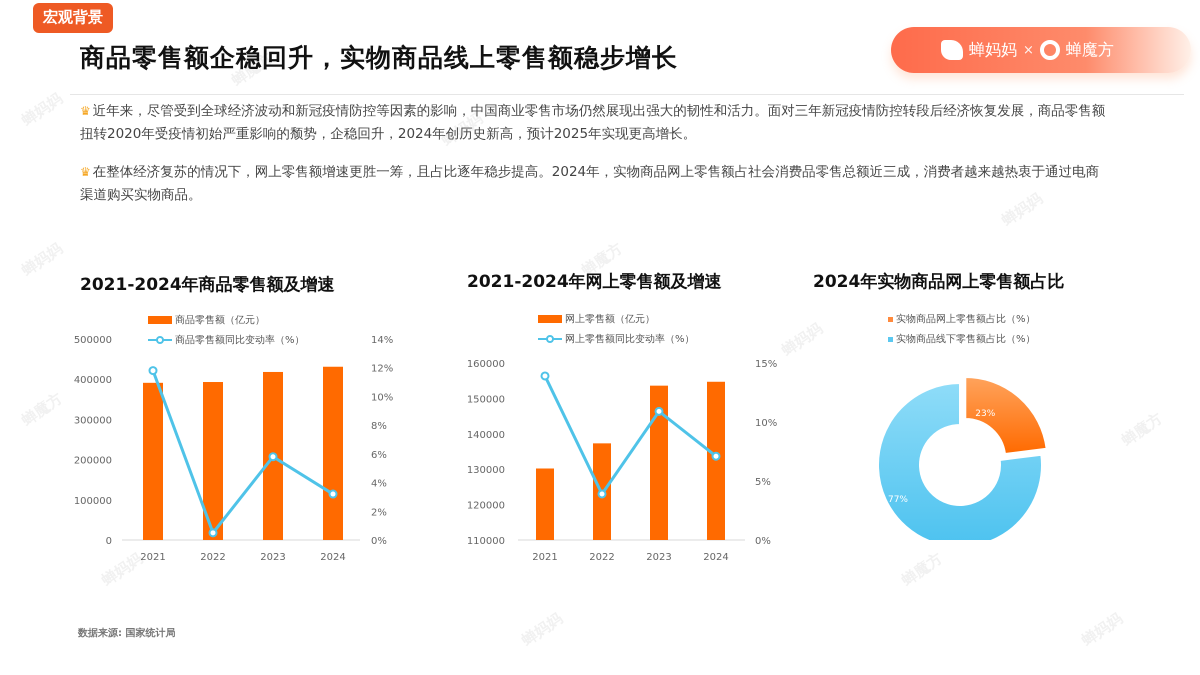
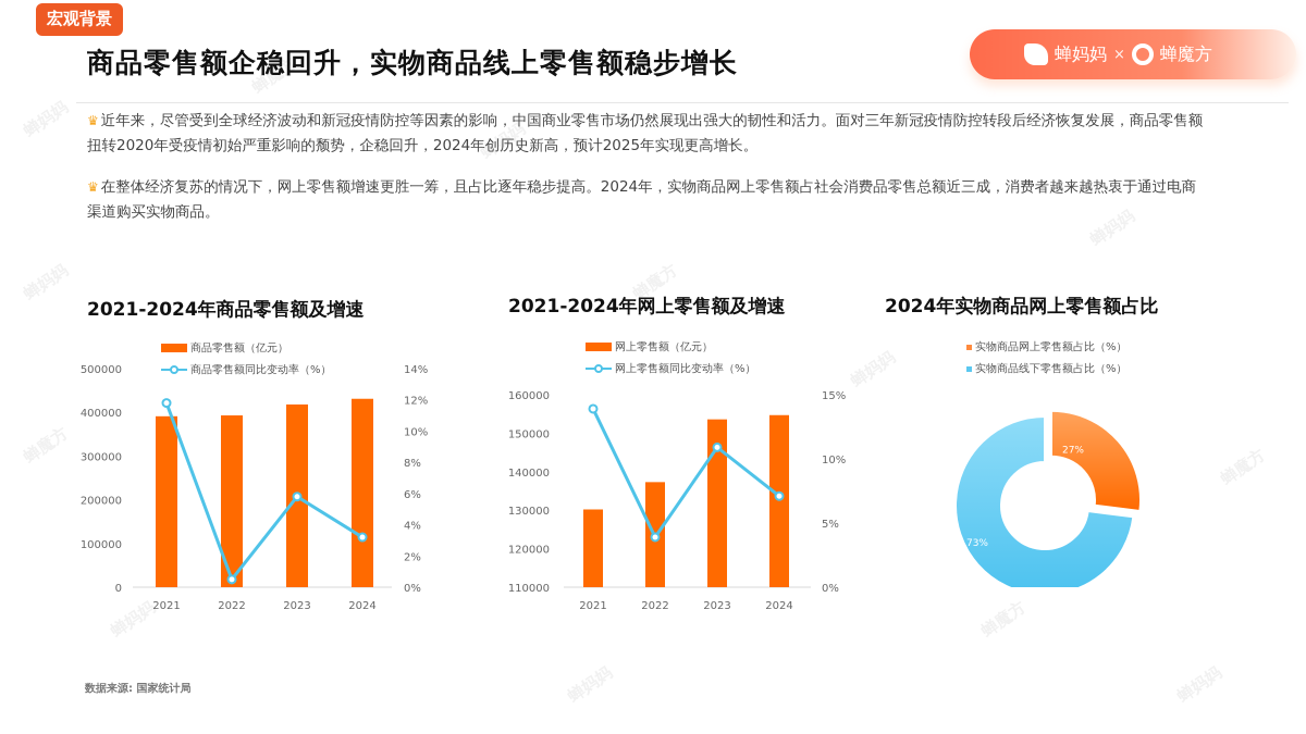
2024年实物商品网上零售额占比/实物商品网上零售额占比（%）: 23% -> 27%
2024年实物商品网上零售额占比/实物商品线下零售额占比（%）: 77% -> 73%
